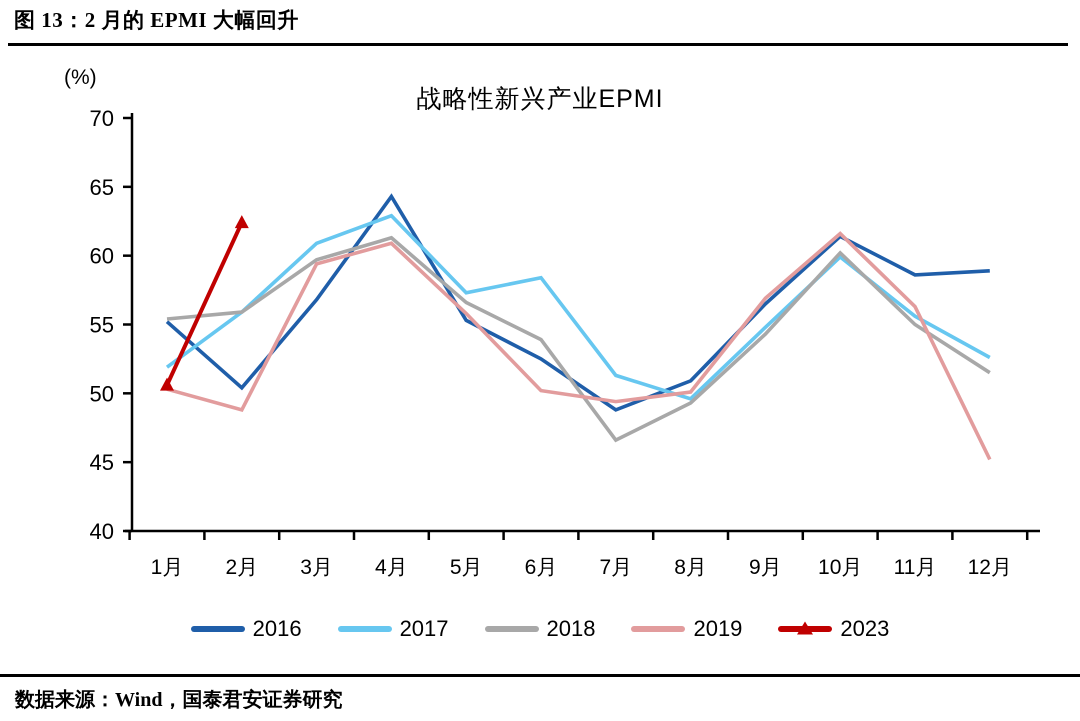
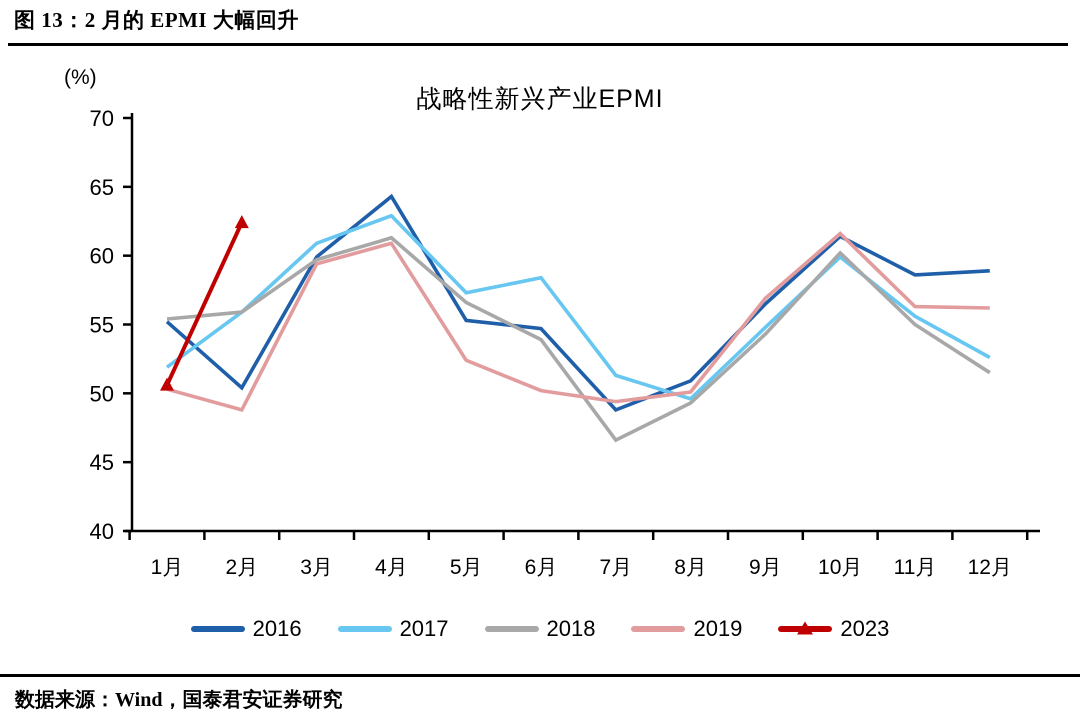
2016/3月: 56.8 -> 59.9
2019/5月: 55.8 -> 52.4
2016/6月: 52.5 -> 54.7
2019/12月: 45.2 -> 56.2
